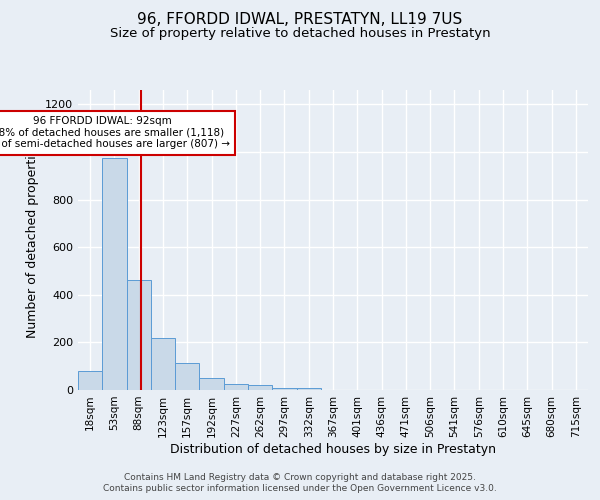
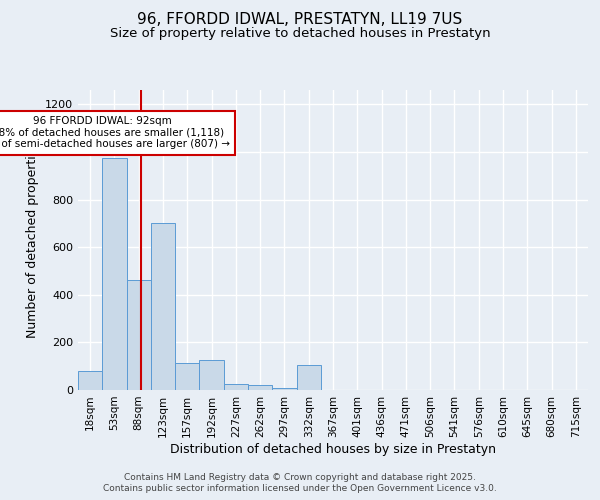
123sqm: 220 -> 700
192sqm: 50 -> 125
332sqm: 10 -> 105
